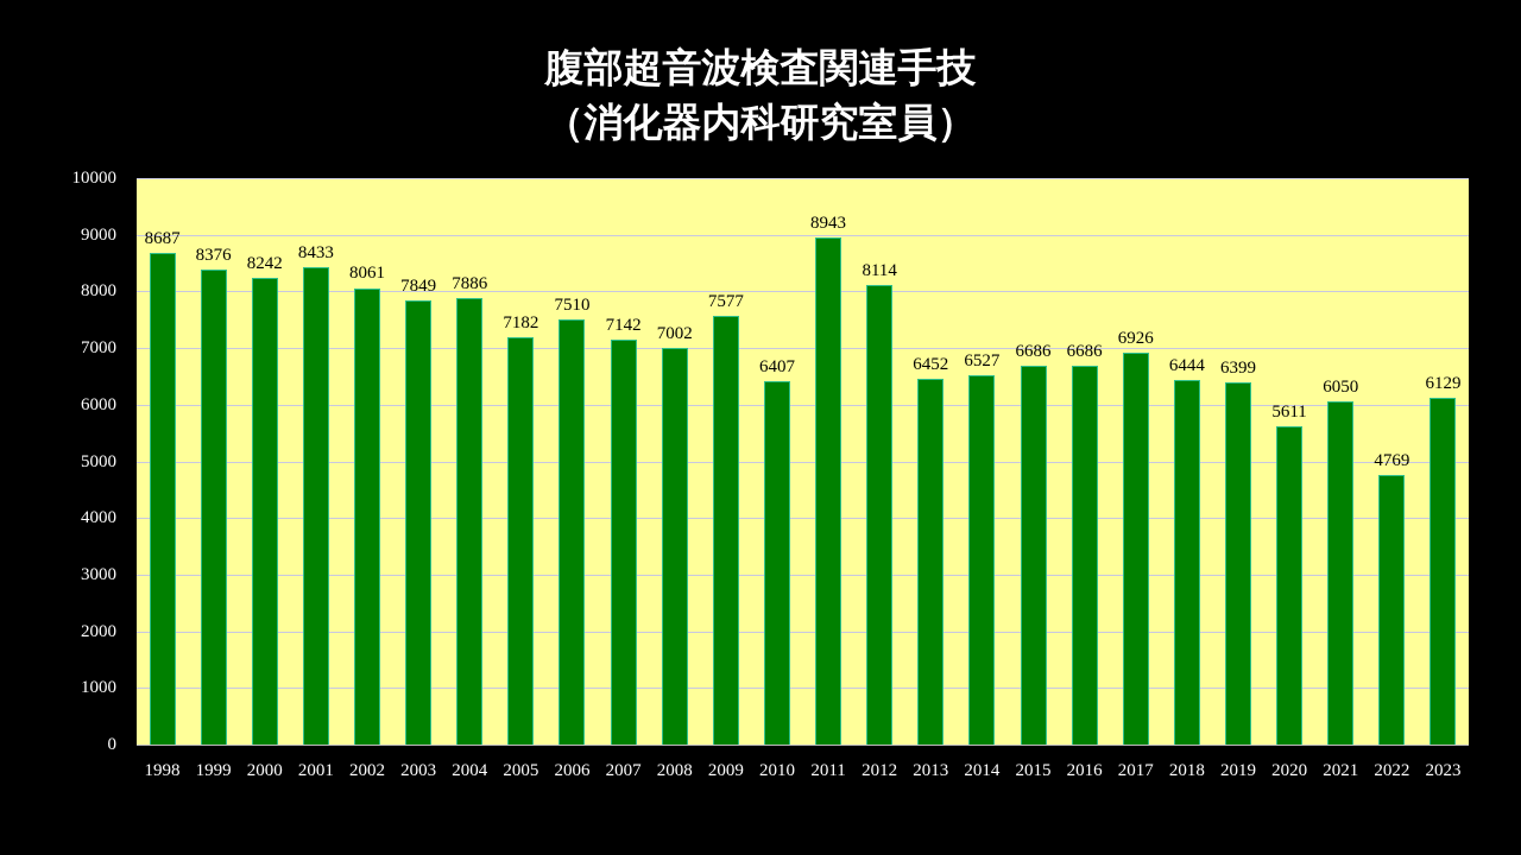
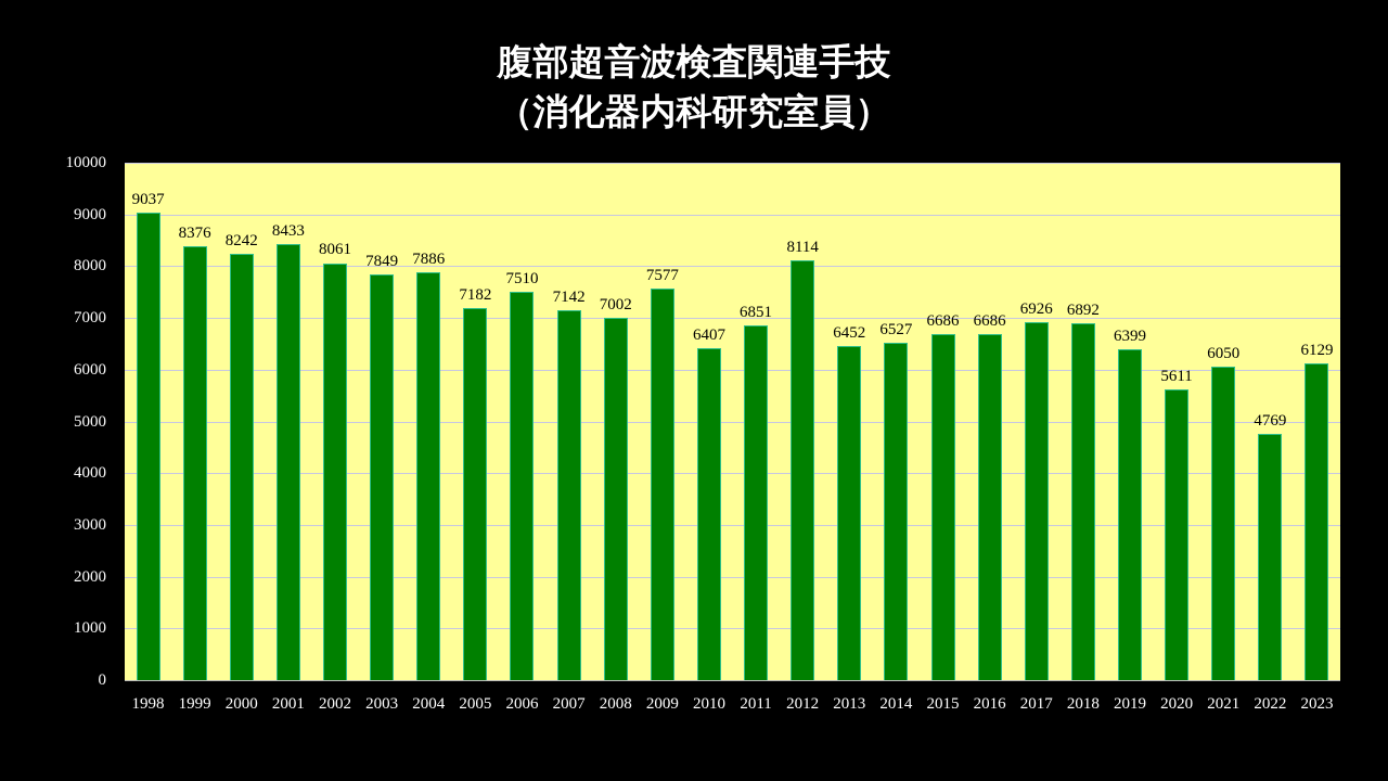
1998: 8687 -> 9037
2011: 8943 -> 6851
2018: 6444 -> 6892
